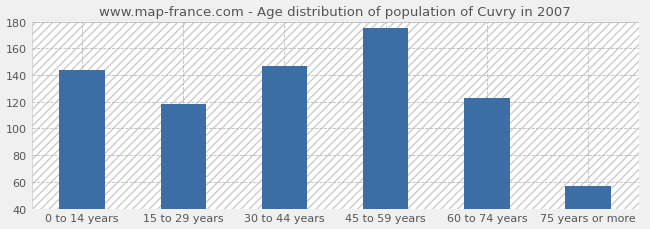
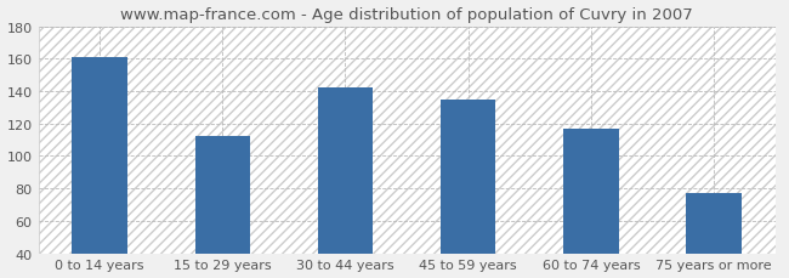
0 to 14 years: 144 -> 161
15 to 29 years: 118 -> 112
30 to 44 years: 147 -> 142
45 to 59 years: 175 -> 135
60 to 74 years: 123 -> 117
75 years or more: 57 -> 77
